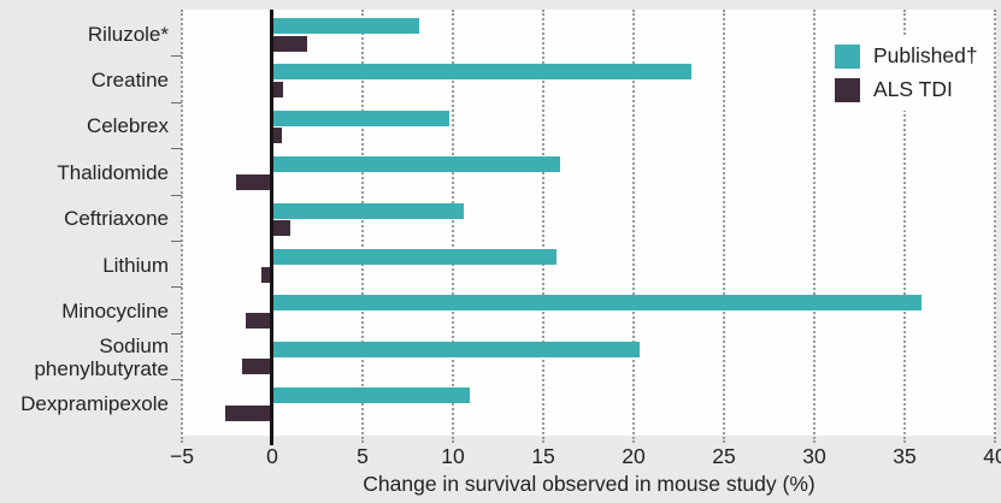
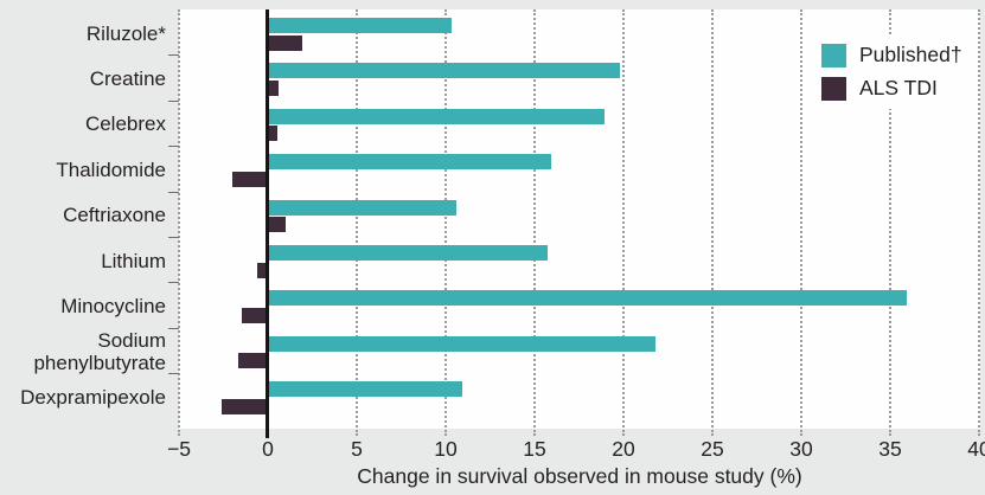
Published†/Riluzole*: 8.1 -> 10.3
Published†/Creatine: 23.2 -> 19.8
Published†/Celebrex: 9.8 -> 18.9
Published†/Sodium phenylbutyrate: 20.3 -> 21.8
